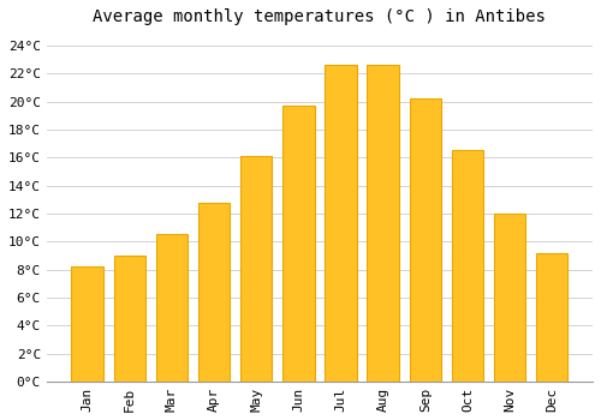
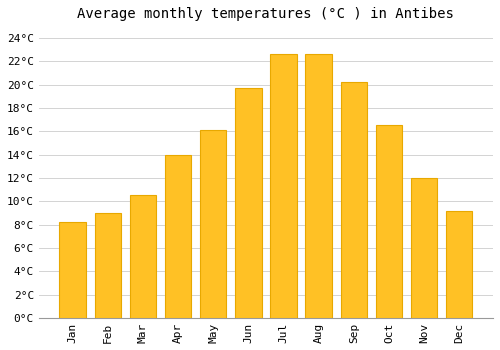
Apr: 12.8°C -> 14.0°C
